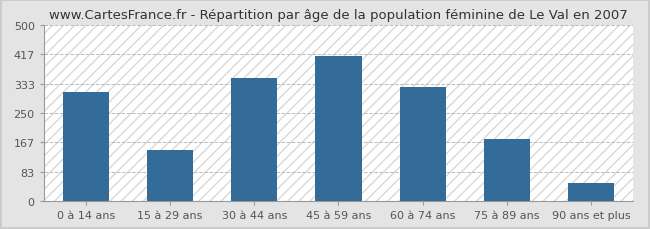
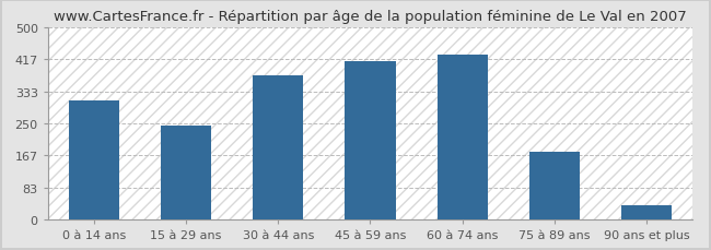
15 à 29 ans: 145 -> 243
30 à 44 ans: 350 -> 375
60 à 74 ans: 325 -> 430
90 ans et plus: 50 -> 35
